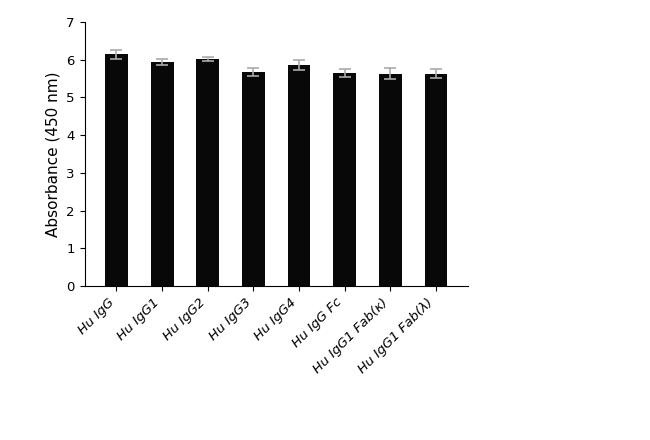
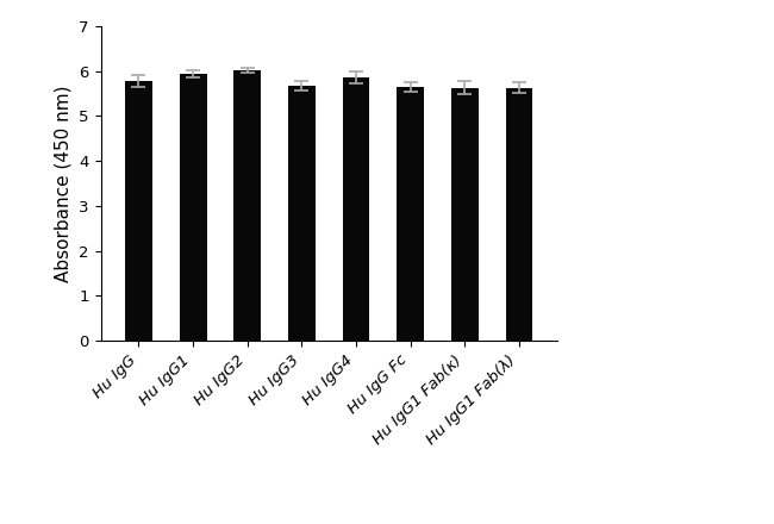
Hu IgG: 6.15 -> 5.78
